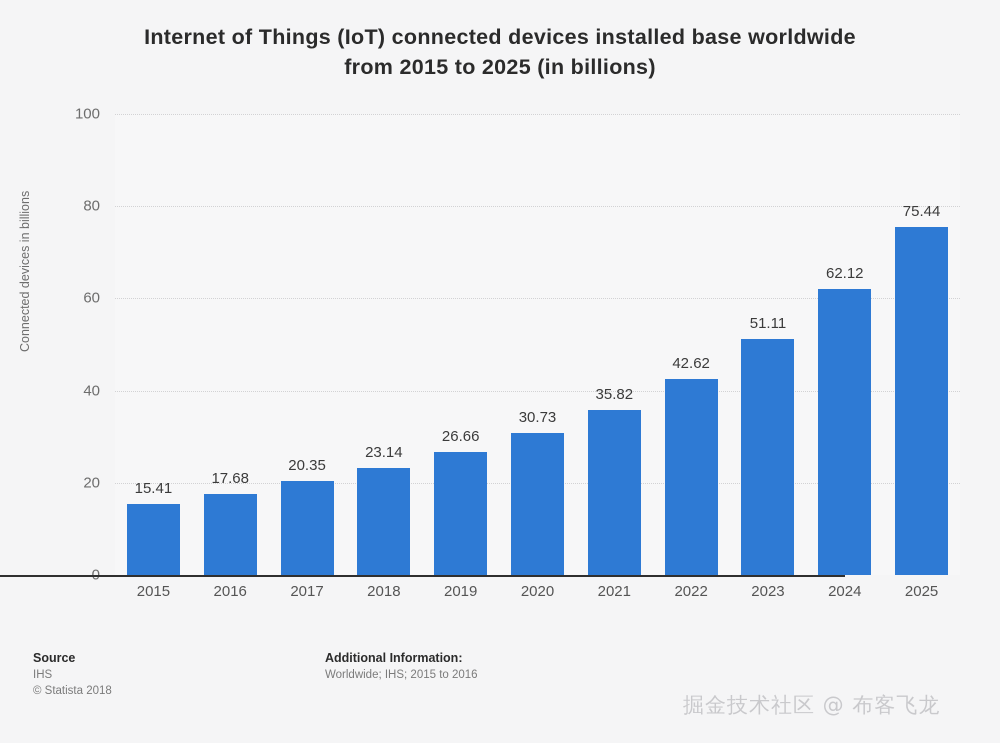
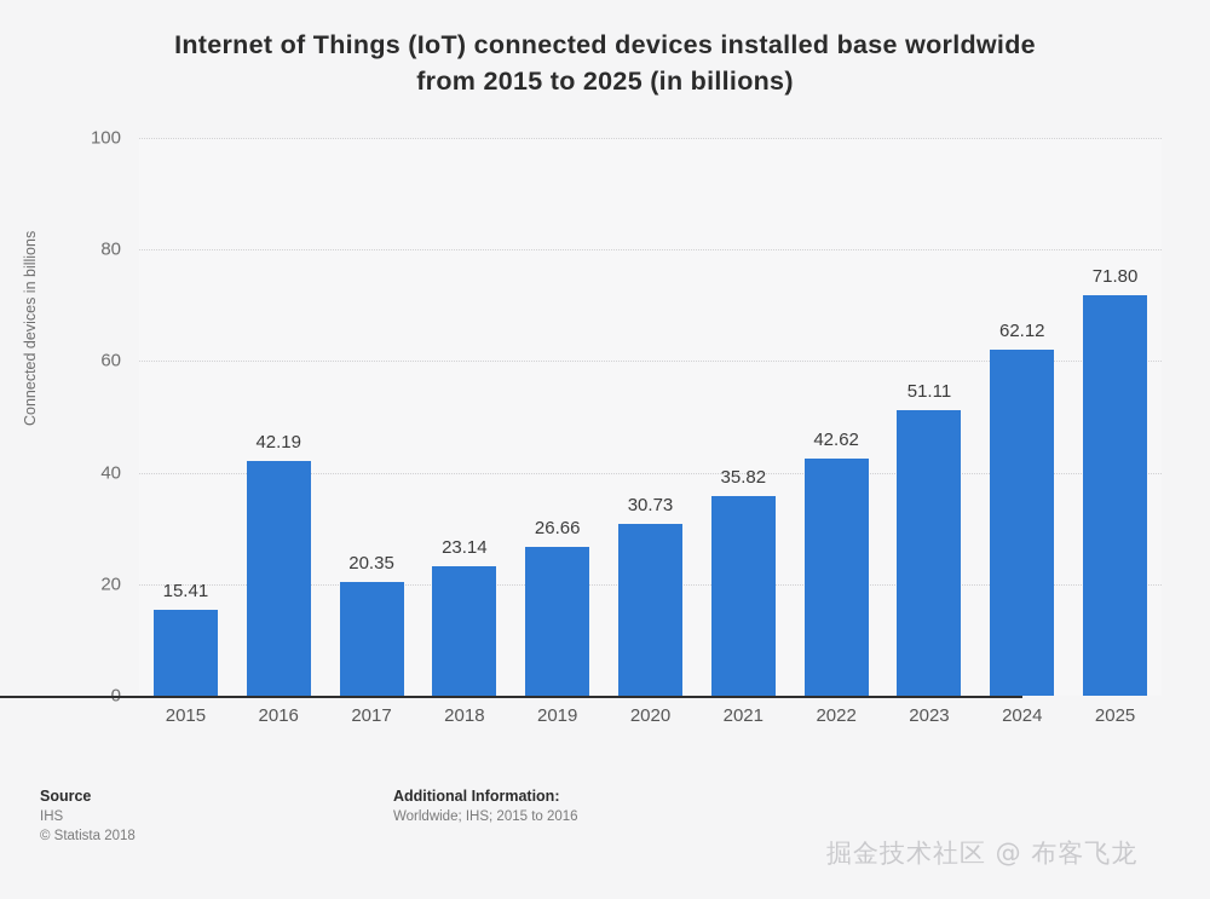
2016: 17.68 -> 42.19
2025: 75.44 -> 71.80
